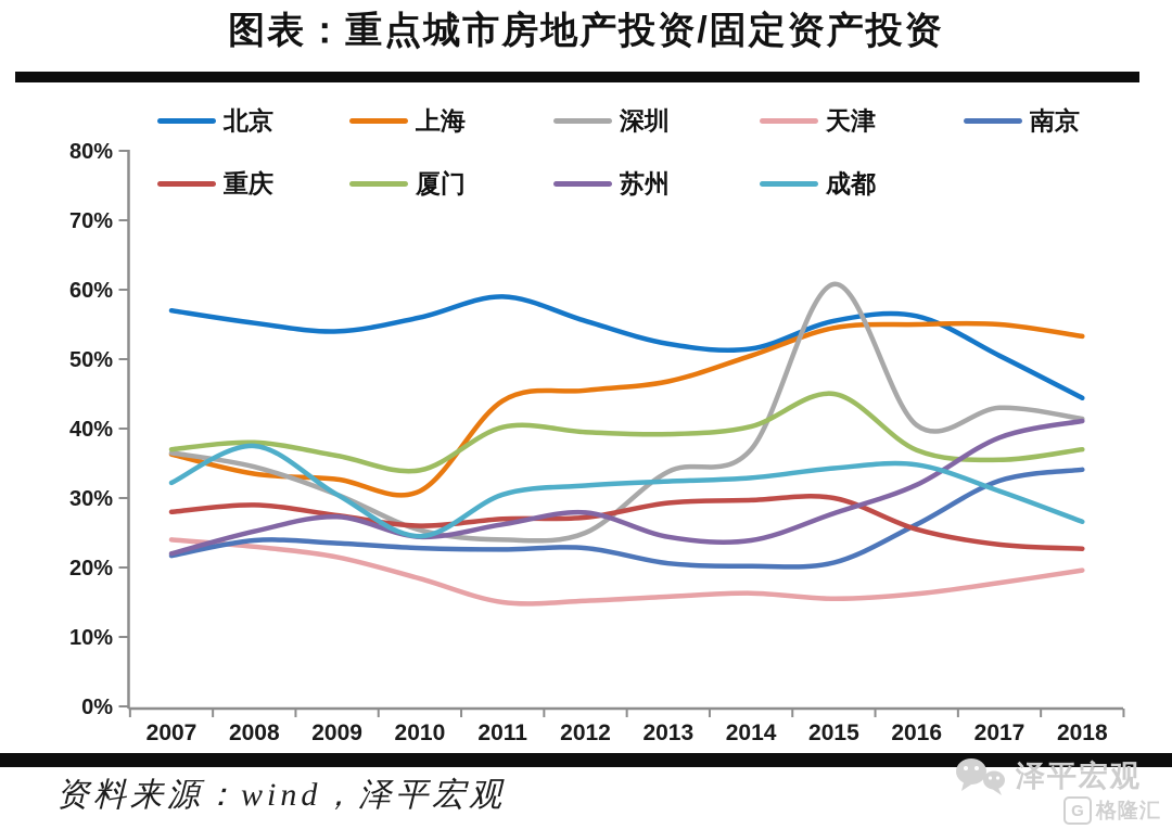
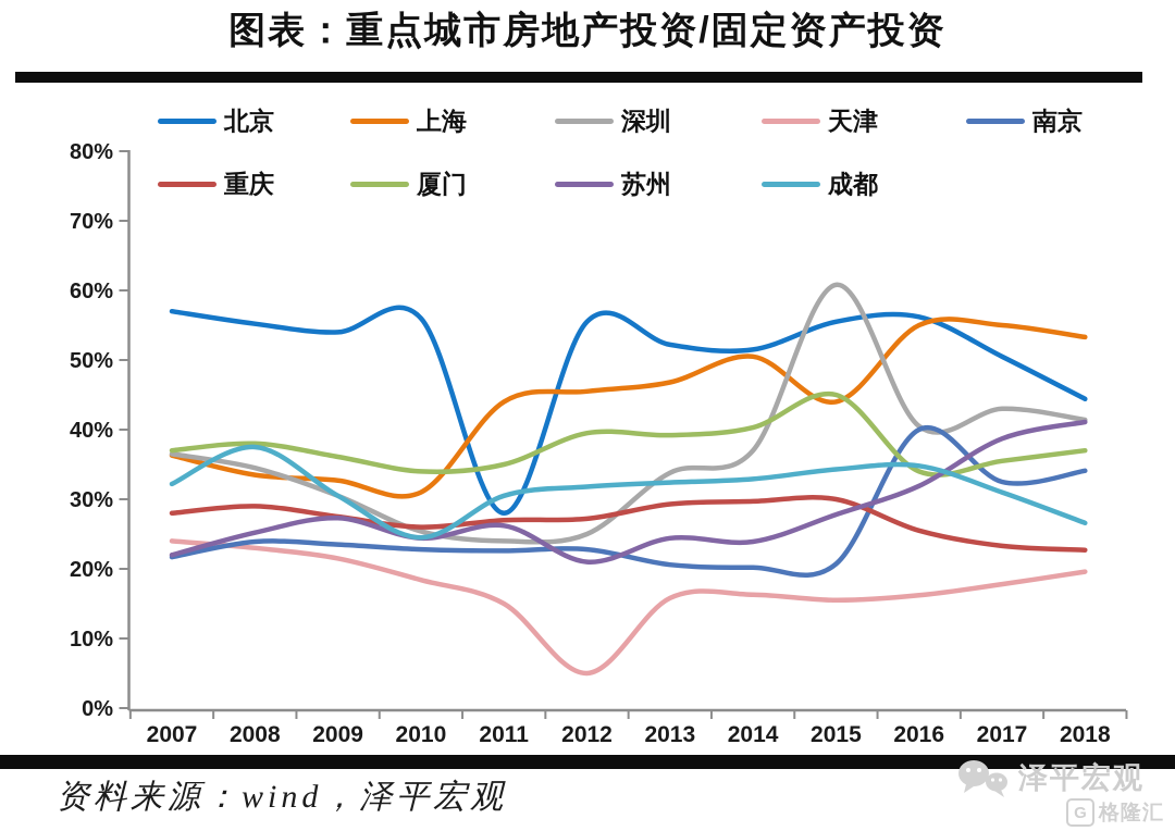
北京/2011: 59% -> 28%
厦门/2011: 40% -> 35%
天津/2012: 15% -> 5%
苏州/2012: 28% -> 21%
上海/2015: 54% -> 44%
南京/2016: 26% -> 40%
厦门/2016: 37% -> 34%
